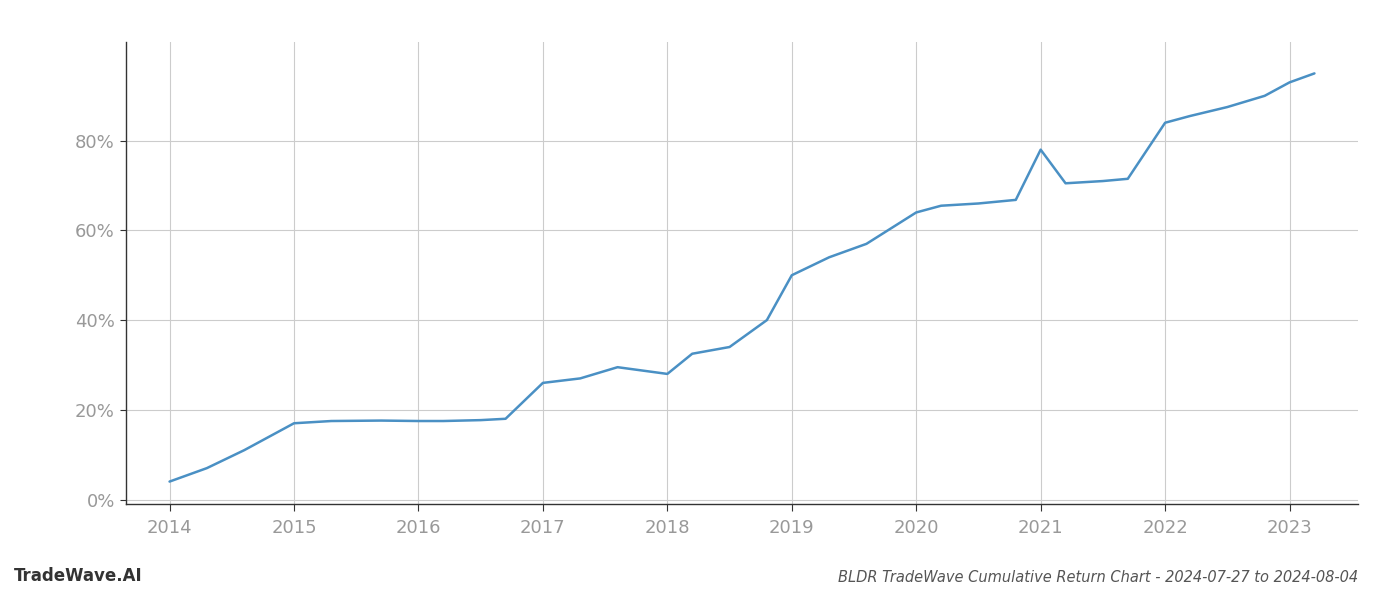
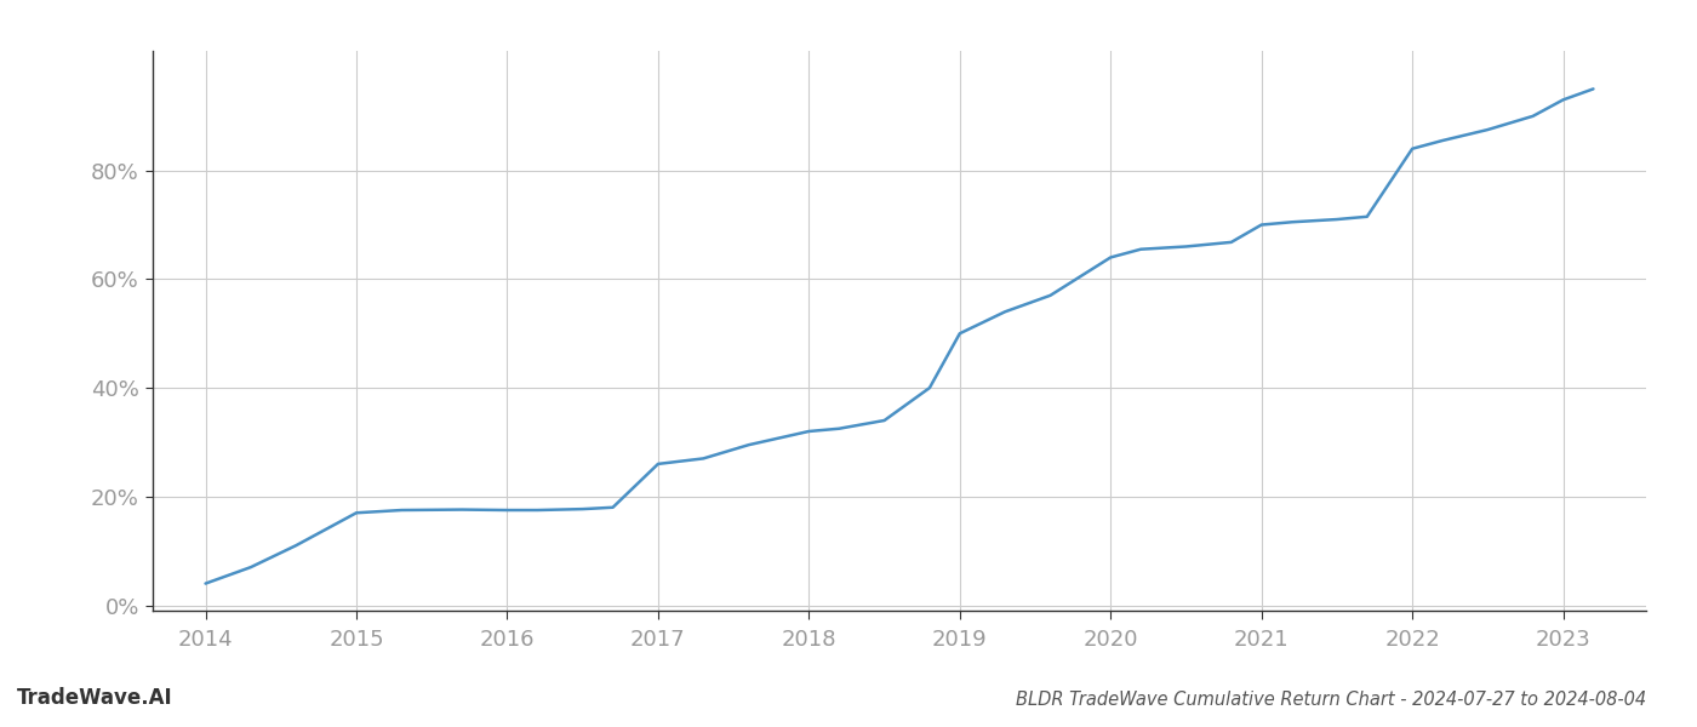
2018: 28.0% -> 32.0%
2021: 78.0% -> 70.0%
